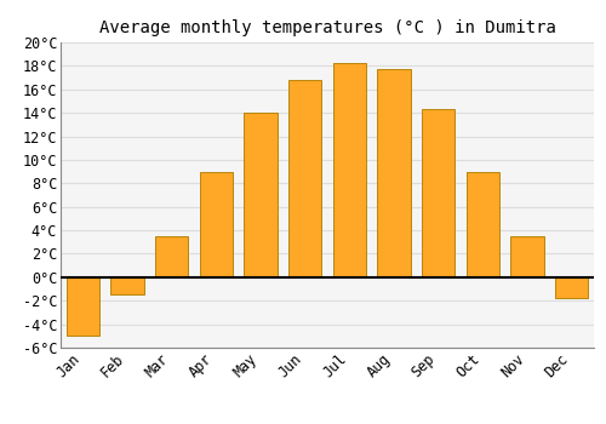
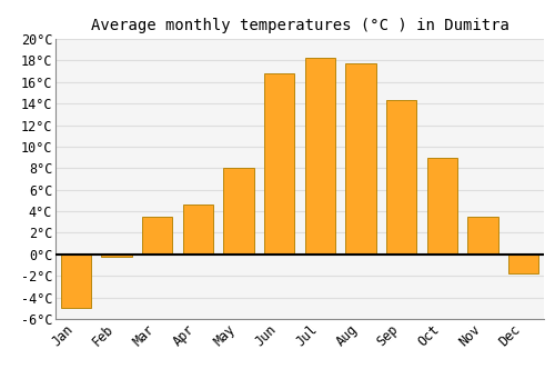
Feb: -1.5°C -> -0.2°C
Apr: 9.0°C -> 4.6°C
May: 14.0°C -> 8.0°C
